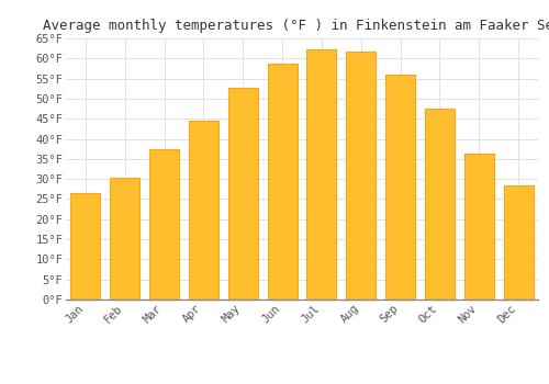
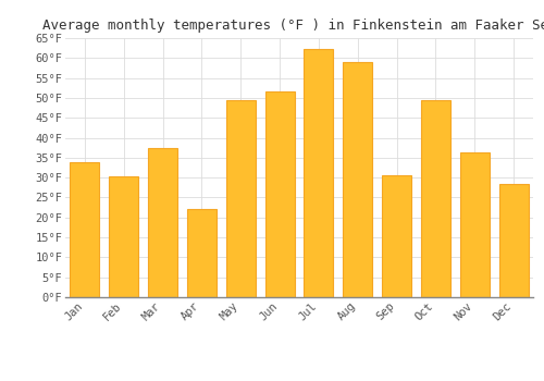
Jan: 26.6°F -> 34.0°F
Apr: 44.6°F -> 22.0°F
May: 52.7°F -> 49.5°F
Jun: 58.8°F -> 51.5°F
Aug: 61.7°F -> 59.0°F
Sep: 56.1°F -> 30.5°F
Oct: 47.5°F -> 49.5°F
